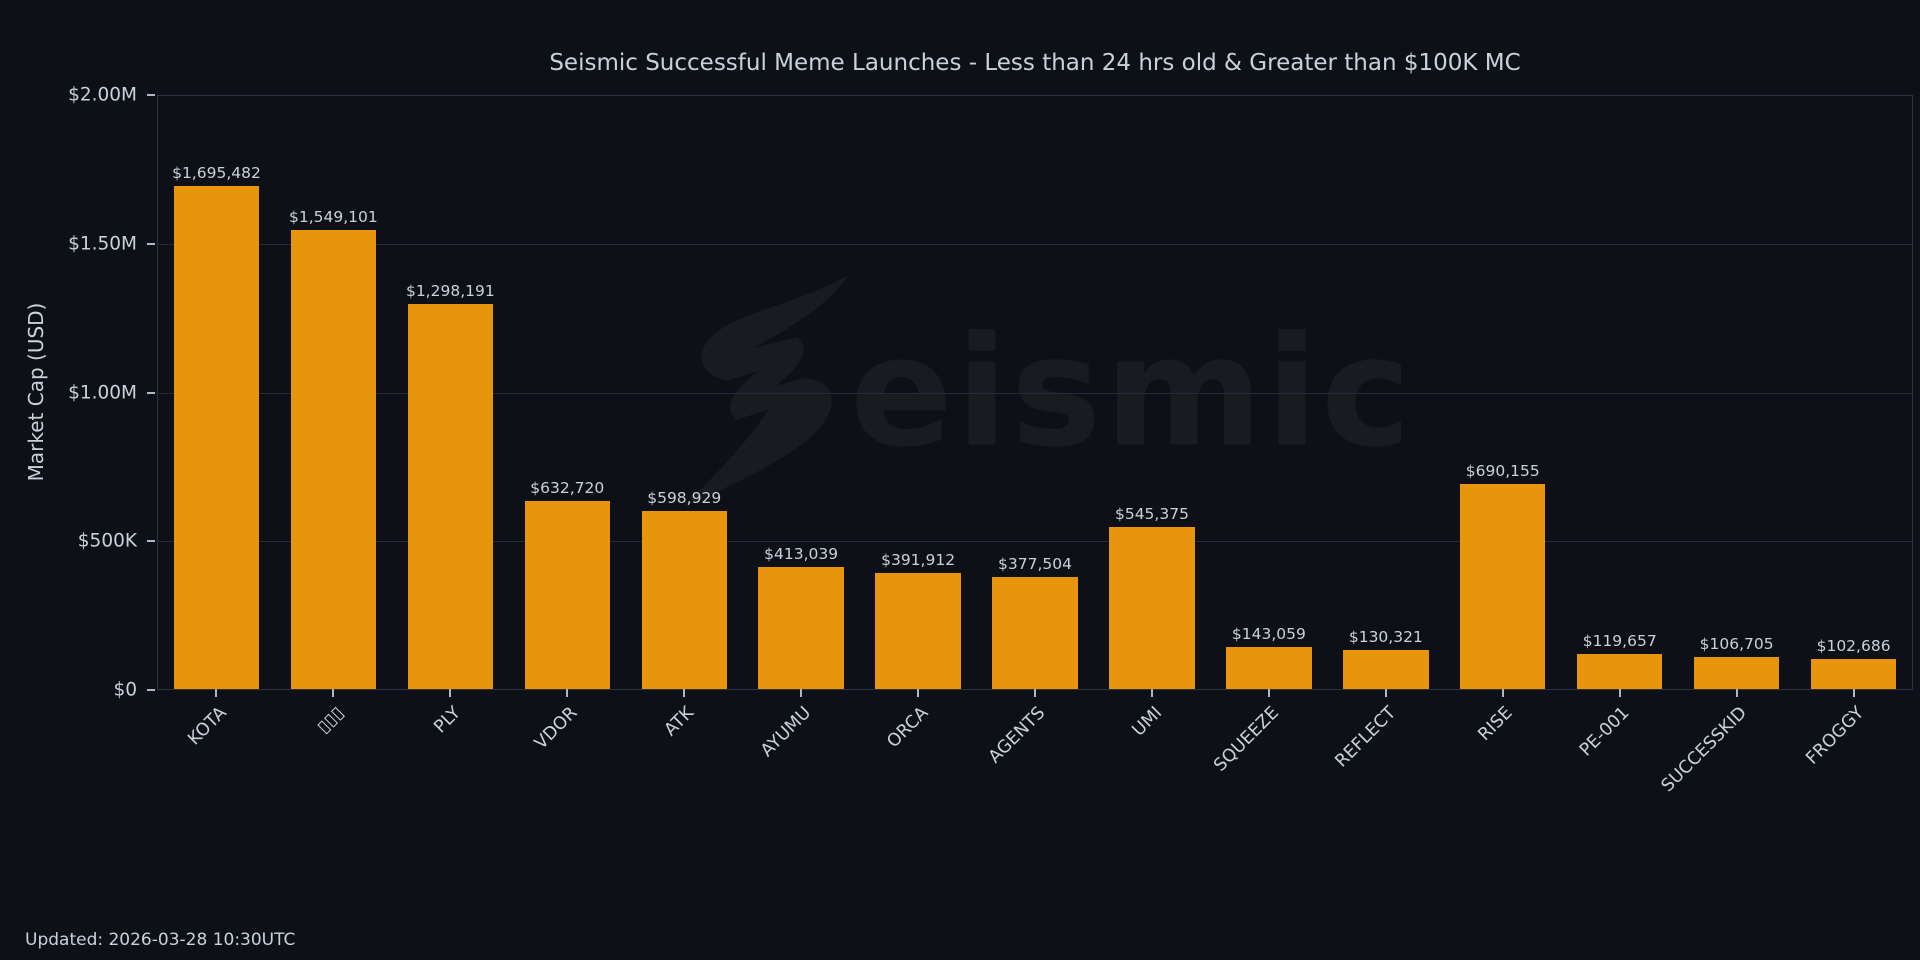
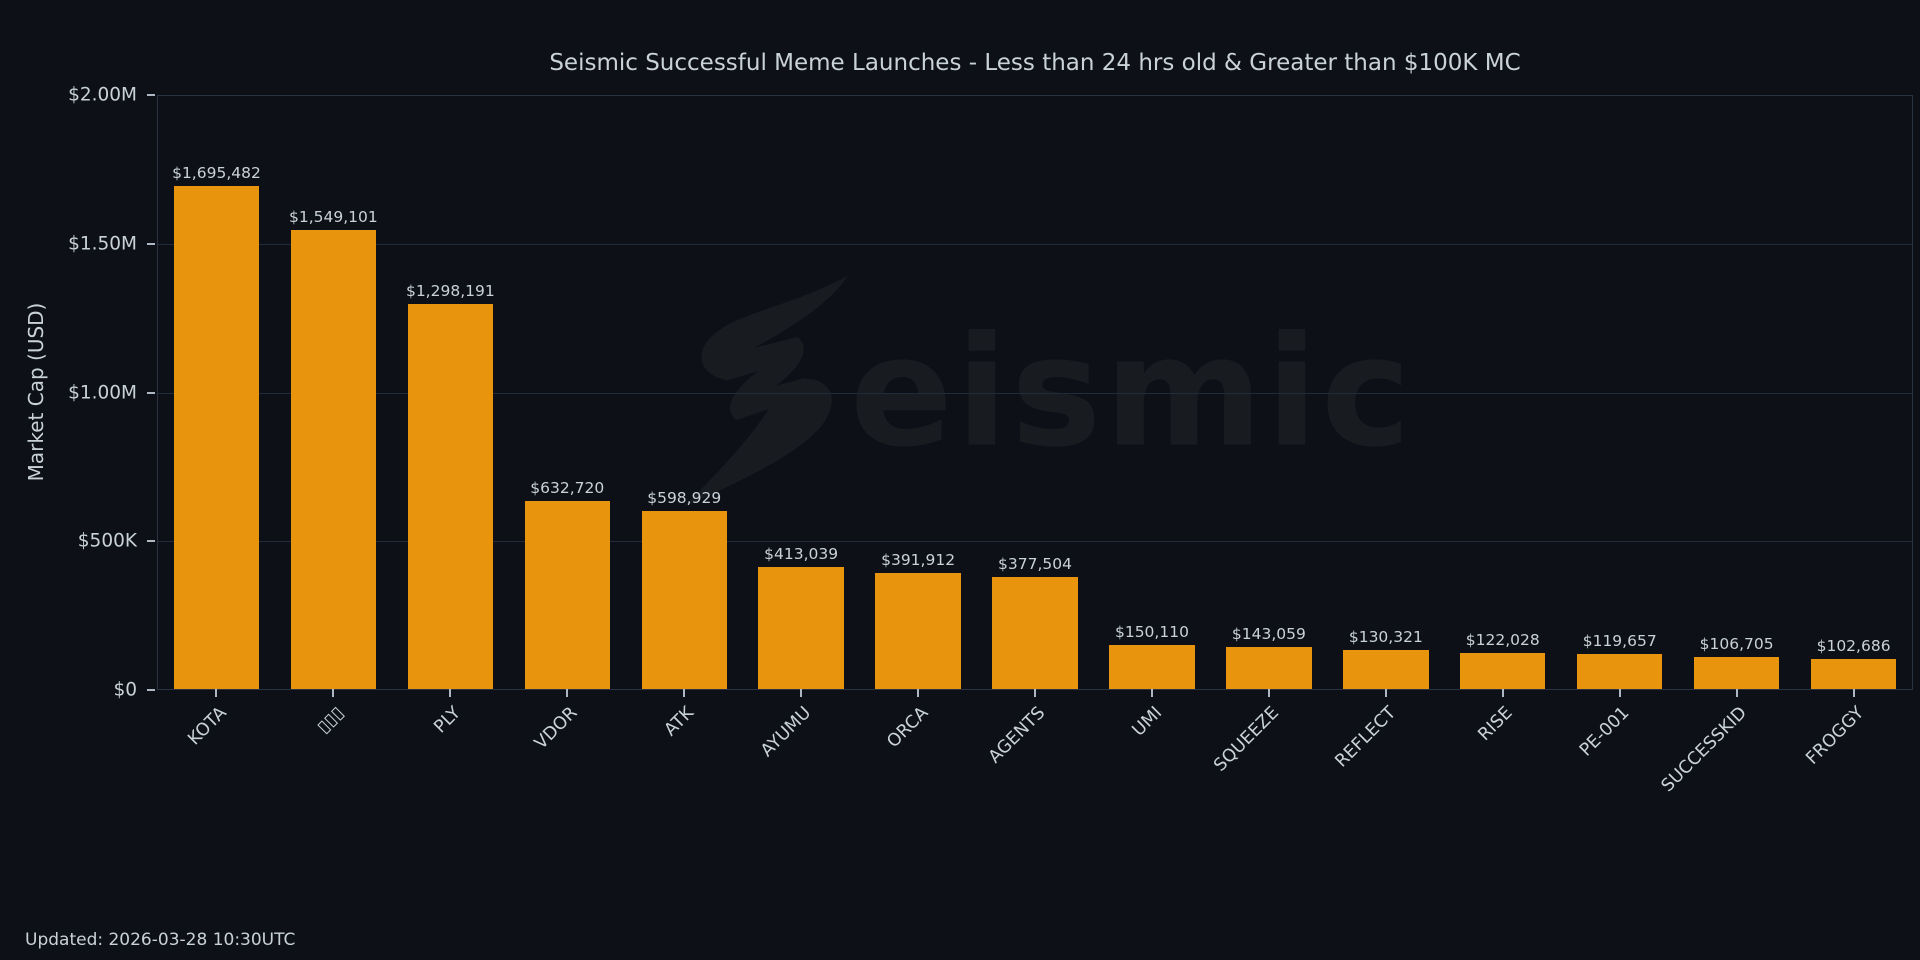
UMI: $545,375 -> $150,110
RISE: $690,155 -> $122,028
